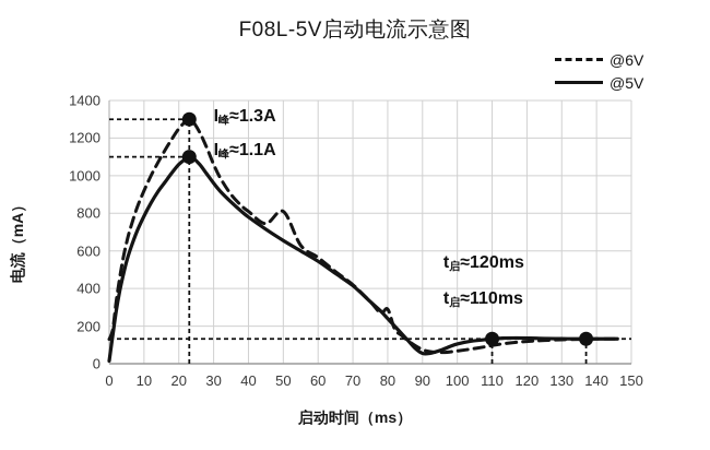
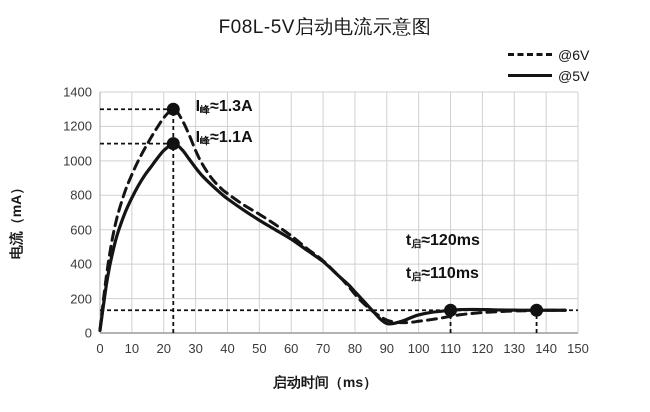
@6V/0: 130 -> 20
@6V/50: 810 -> 690
@6V/80: 290 -> 220
